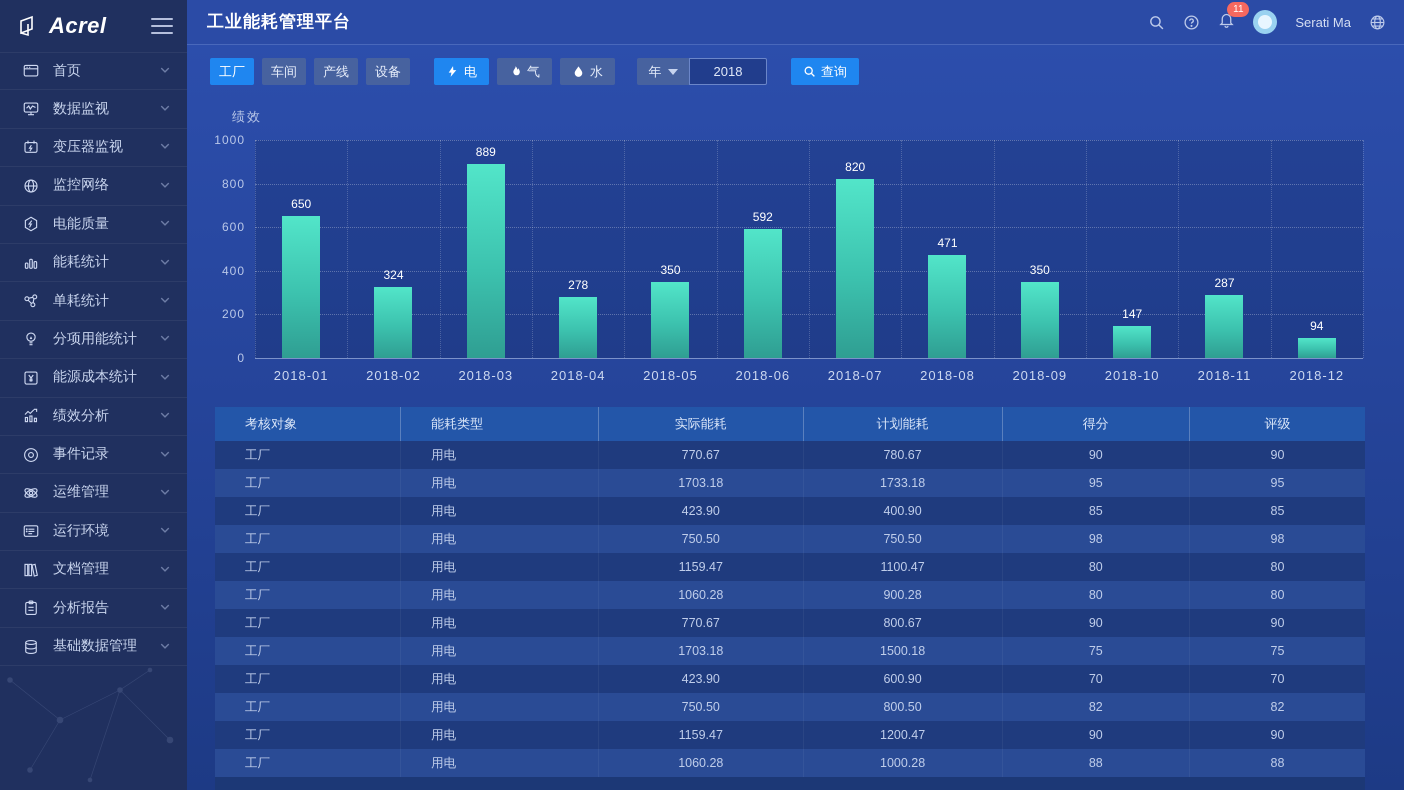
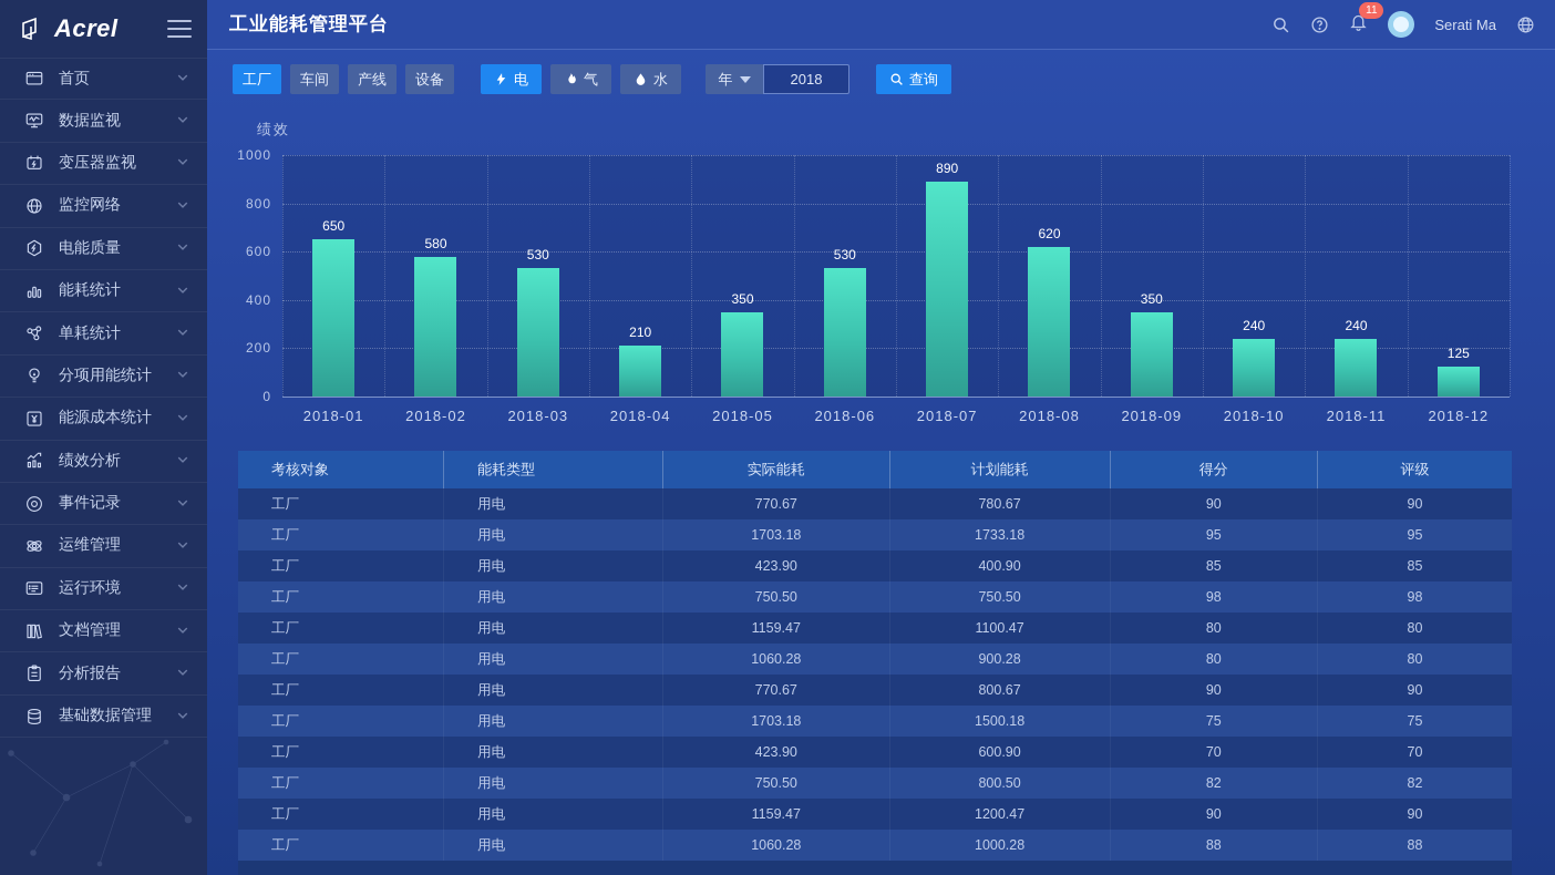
2018-02: 324 -> 580
2018-03: 889 -> 530
2018-04: 278 -> 210
2018-06: 592 -> 530
2018-07: 820 -> 890
2018-08: 471 -> 620
2018-10: 147 -> 240
2018-11: 287 -> 240
2018-12: 94 -> 125
